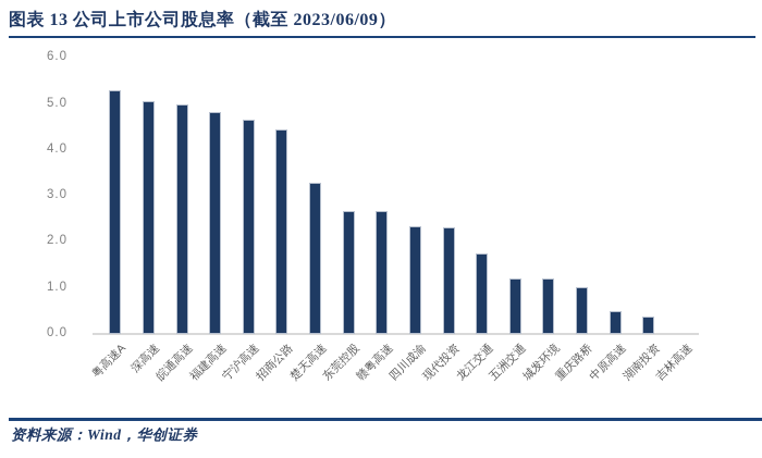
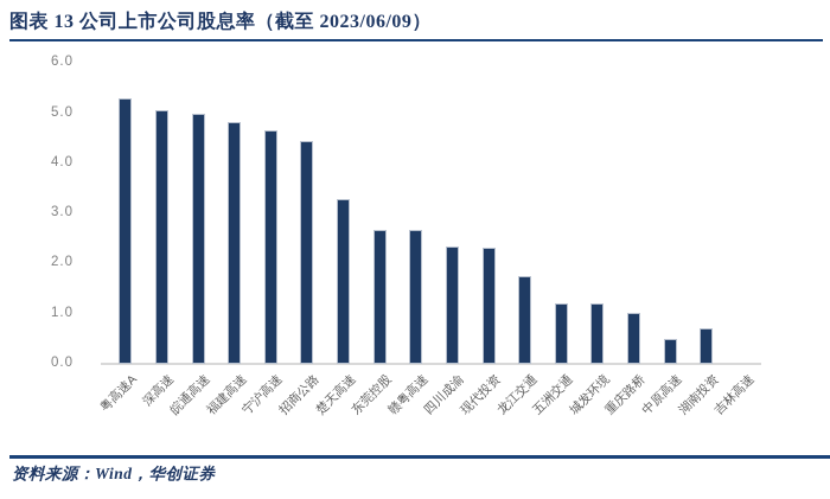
湖南投资: 0.4 -> 0.7
